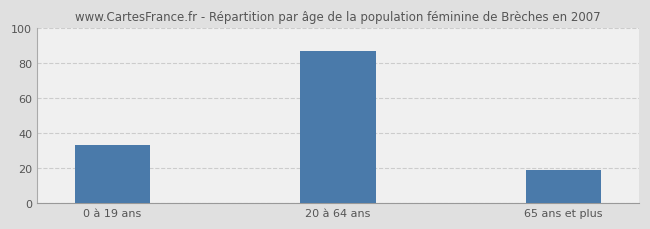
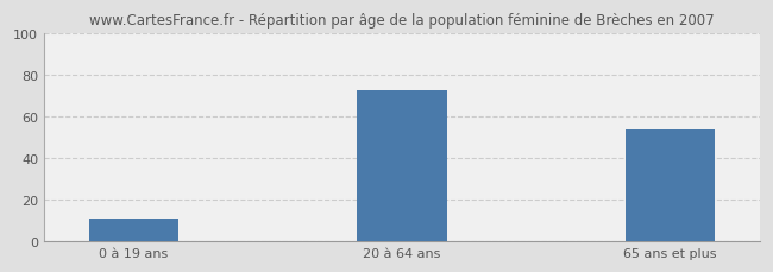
0 à 19 ans: 33 -> 11
20 à 64 ans: 87 -> 73
65 ans et plus: 19 -> 54
